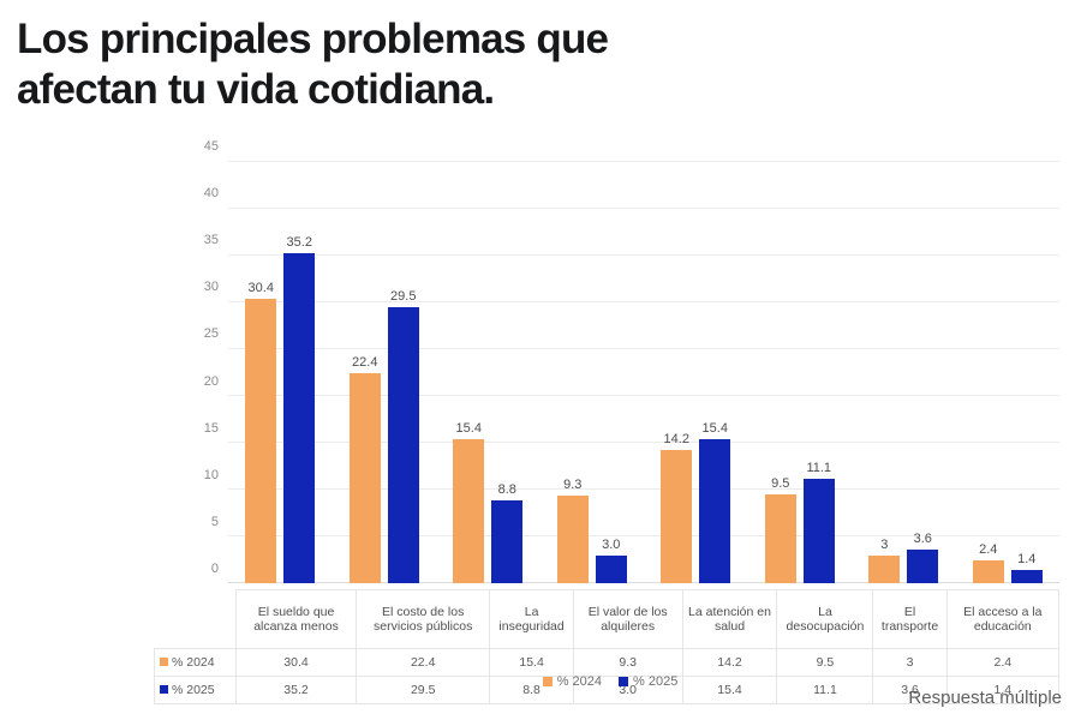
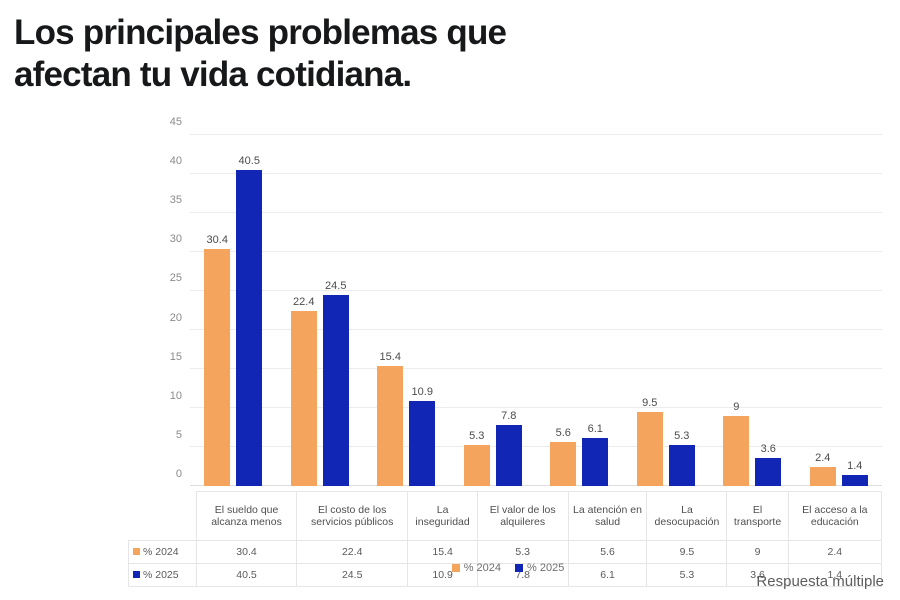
% 2025/El sueldo que alcanza menos: 35.2 -> 40.5
% 2025/El costo de los servicios públicos: 29.5 -> 24.5
% 2025/La inseguridad: 8.8 -> 10.9
% 2024/El valor de los alquileres: 9.3 -> 5.3
% 2025/El valor de los alquileres: 3.0 -> 7.8
% 2024/La atención en salud: 14.2 -> 5.6
% 2025/La atención en salud: 15.4 -> 6.1
% 2025/La desocupación: 11.1 -> 5.3
% 2024/El transporte: 3 -> 9
